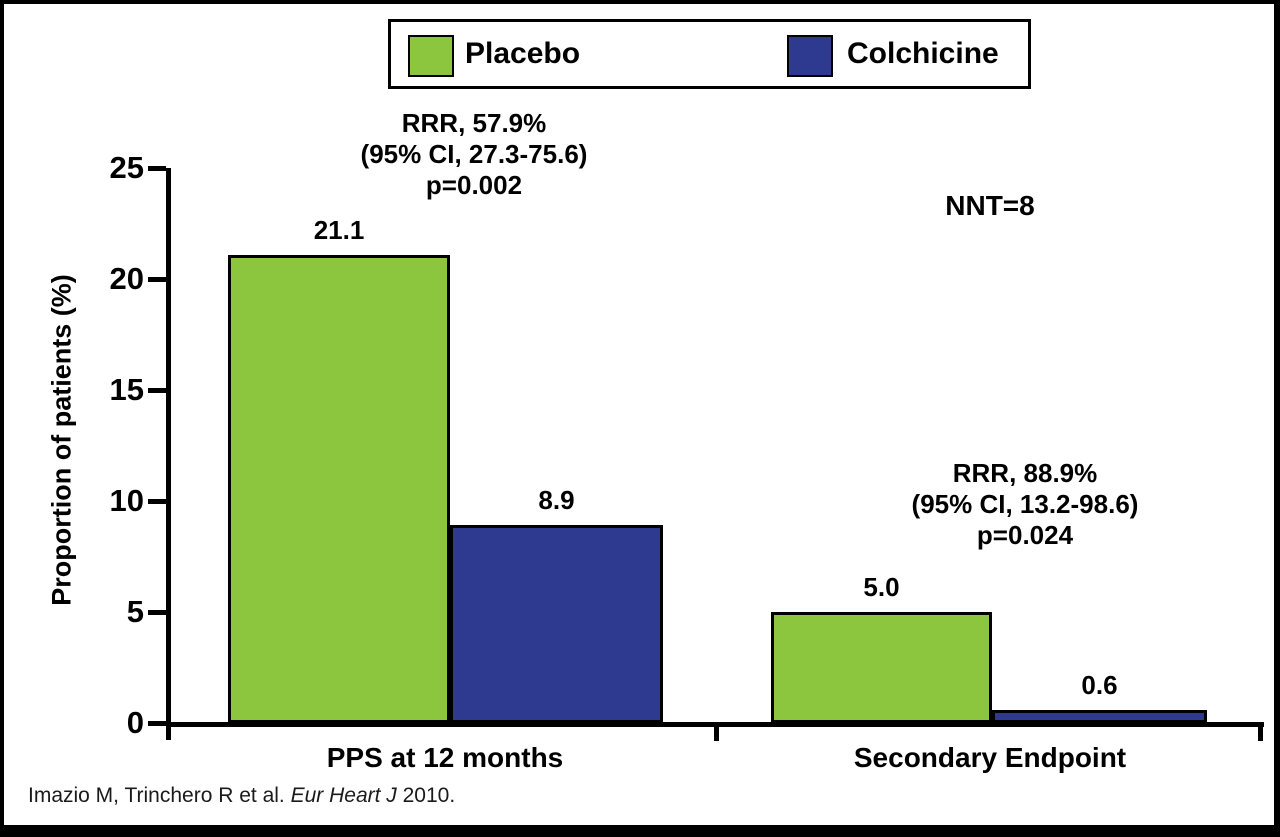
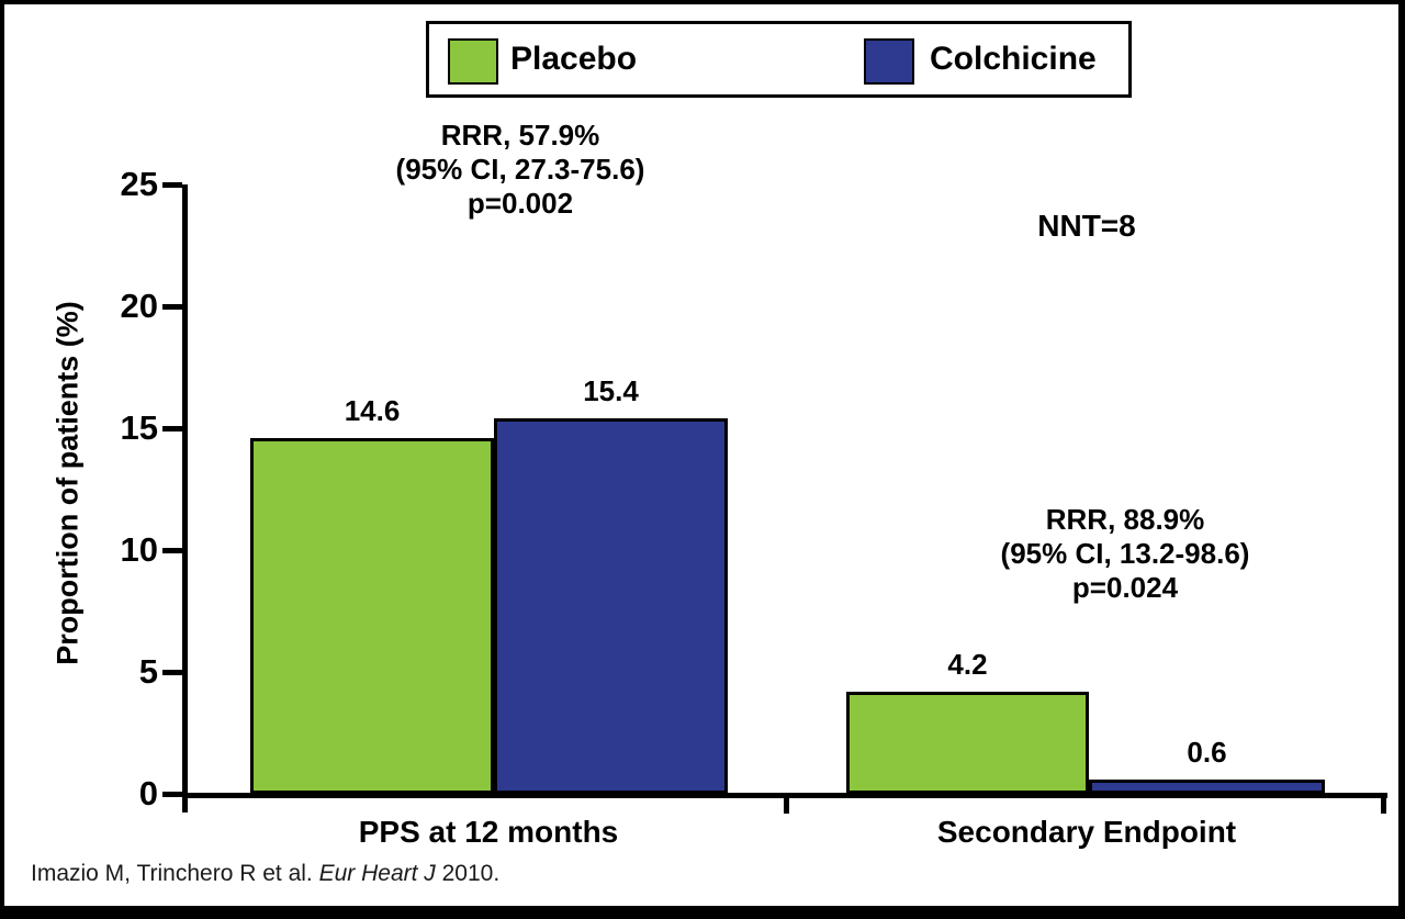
Placebo/PPS at 12 months: 21.1 -> 14.6
Colchicine/PPS at 12 months: 8.9 -> 15.4
Placebo/Secondary Endpoint: 5.0 -> 4.2
